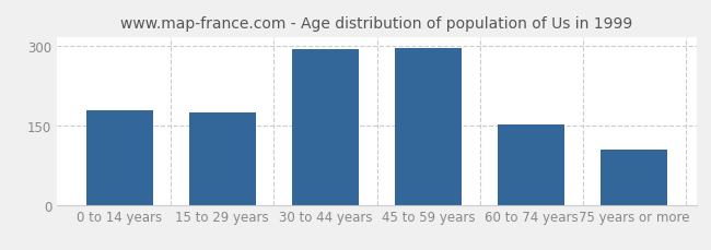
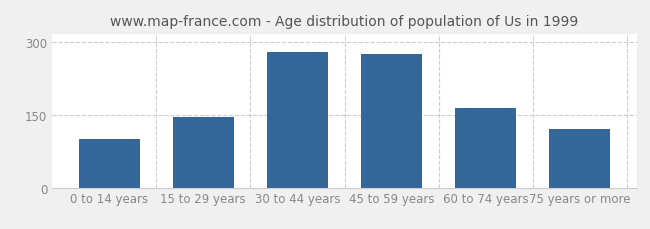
0 to 14 years: 179 -> 100
15 to 29 years: 174 -> 145
30 to 44 years: 295 -> 280
45 to 59 years: 297 -> 275
60 to 74 years: 152 -> 165
75 years or more: 105 -> 120
